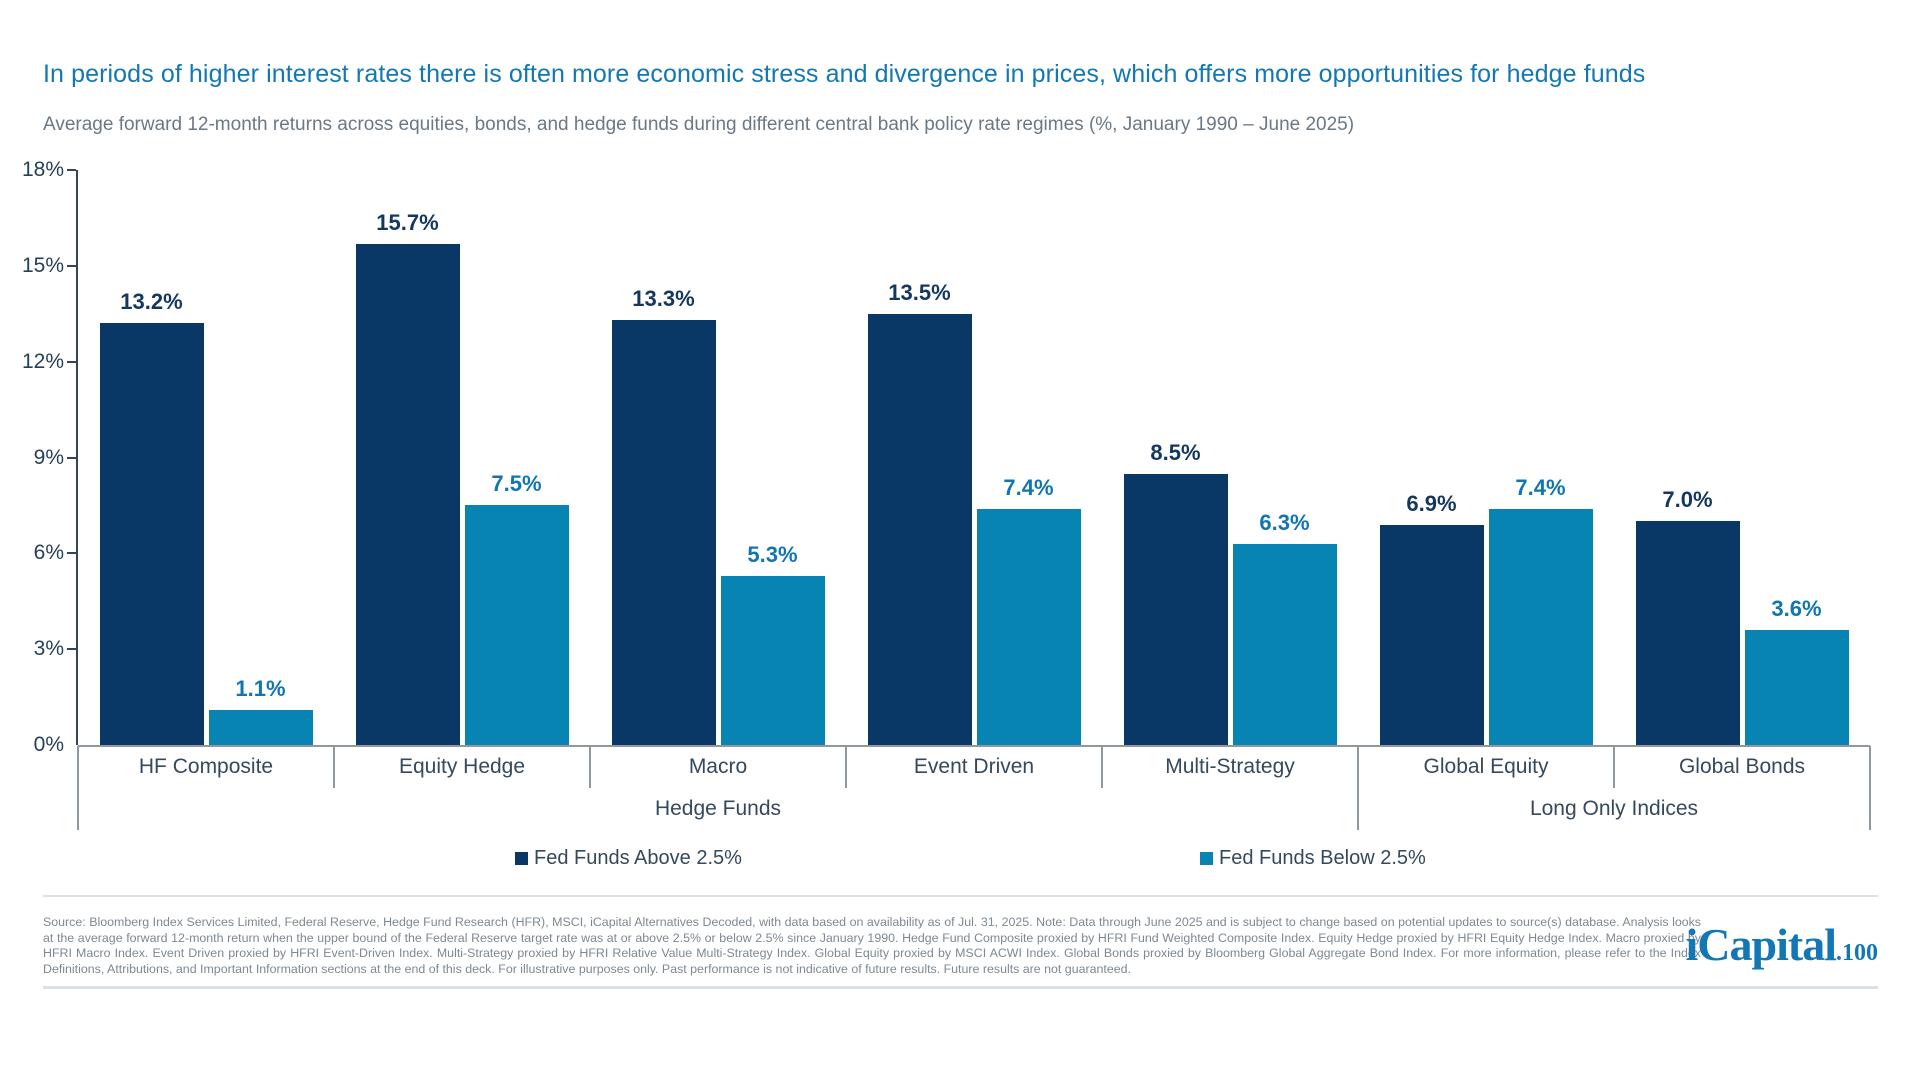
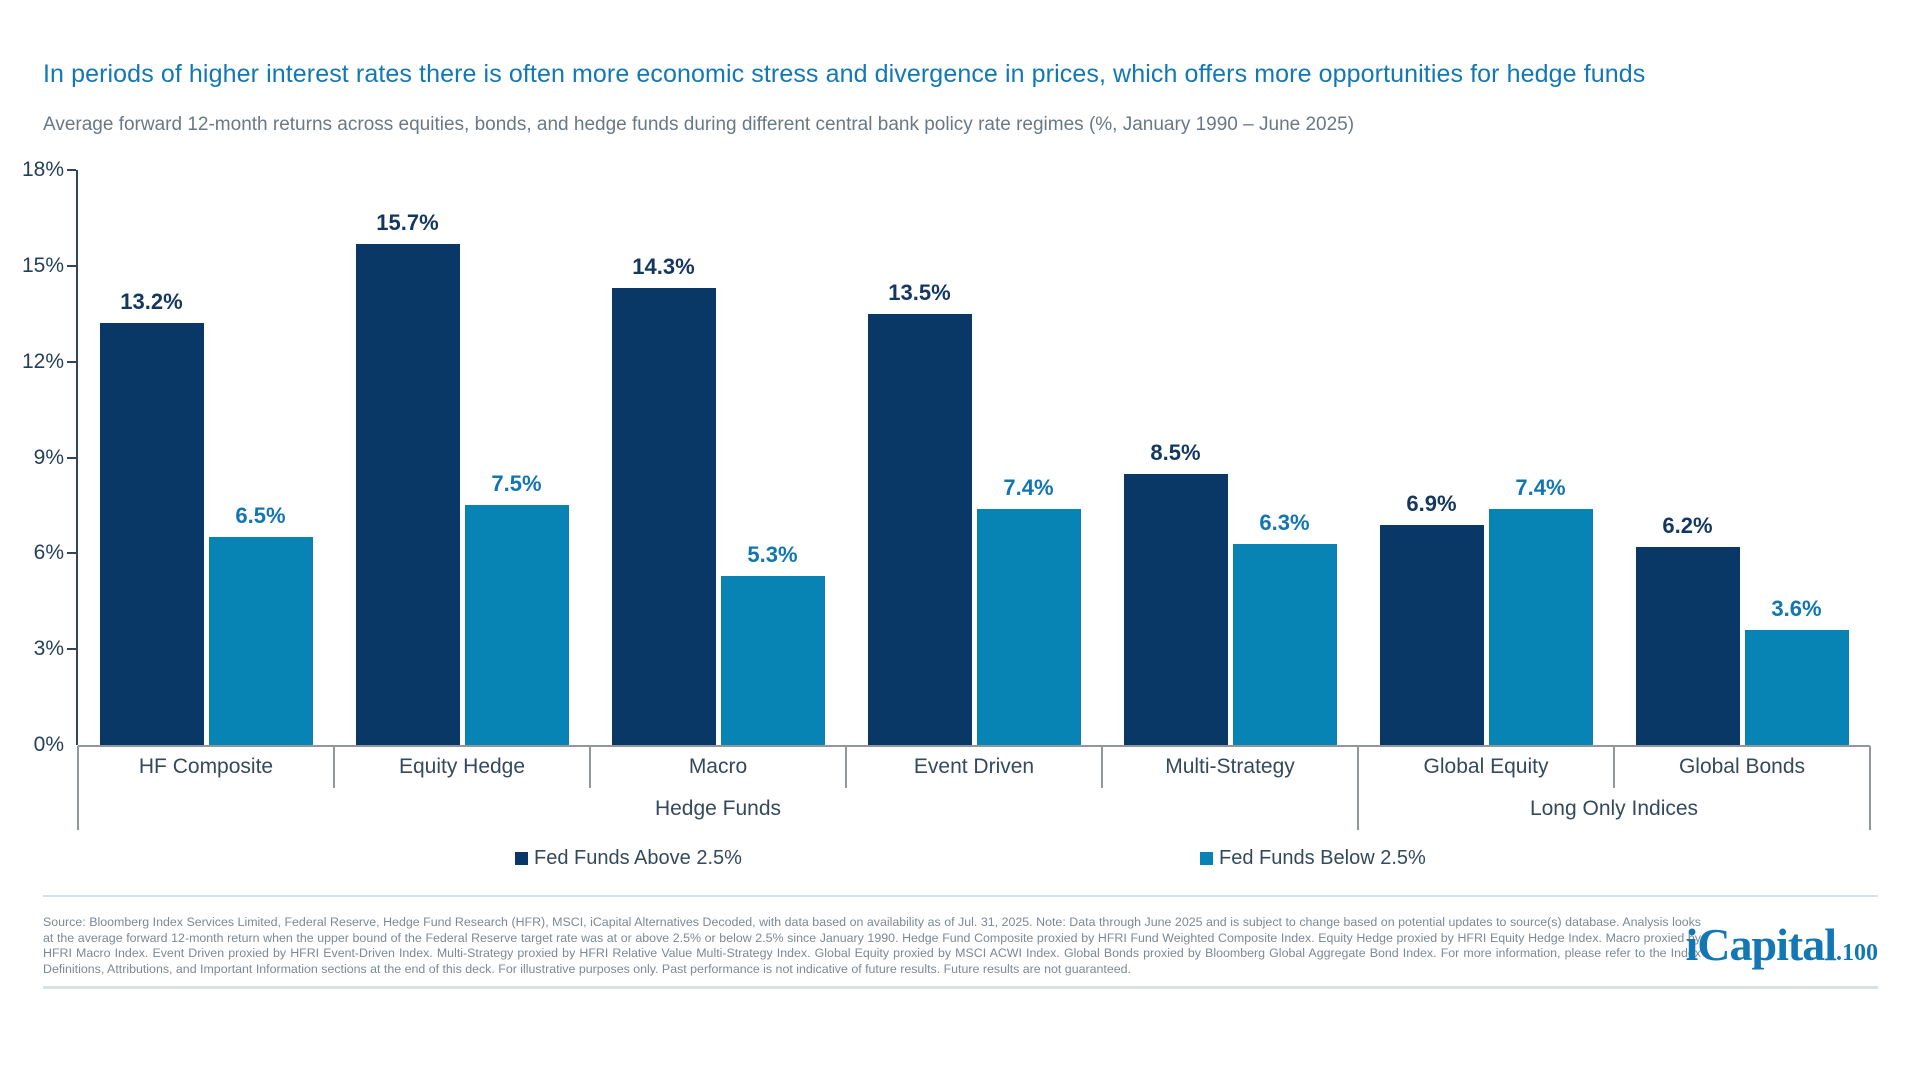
Fed Funds Below 2.5%/HF Composite: 1.1% -> 6.5%
Fed Funds Above 2.5%/Macro: 13.3% -> 14.3%
Fed Funds Above 2.5%/Global Bonds: 7.0% -> 6.2%
